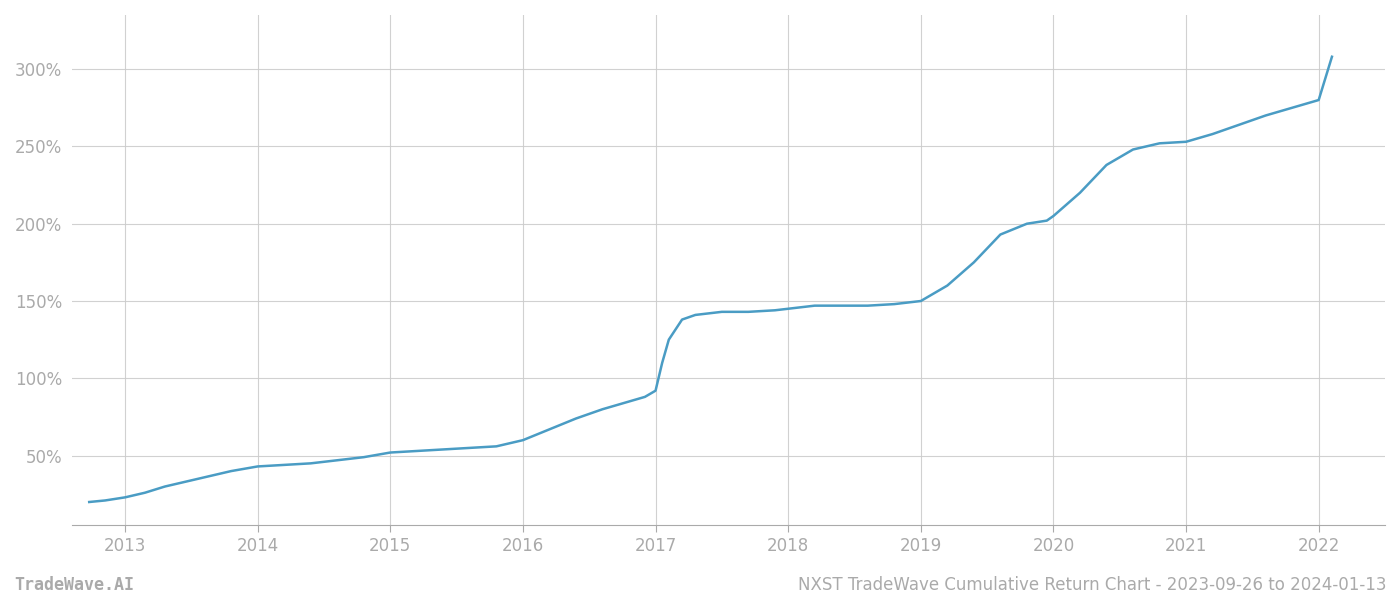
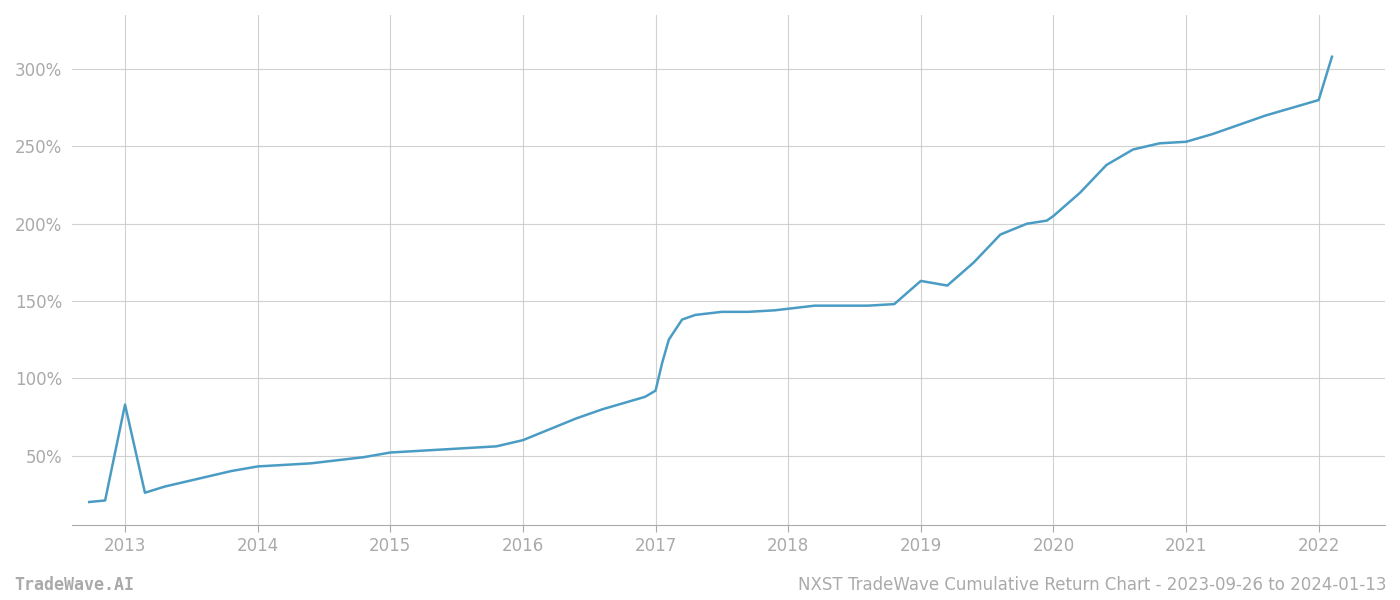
2013: 23% -> 83%
2019: 150% -> 163%
